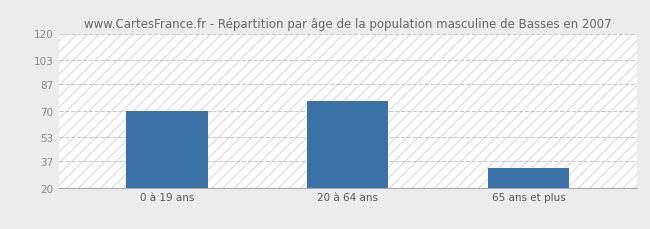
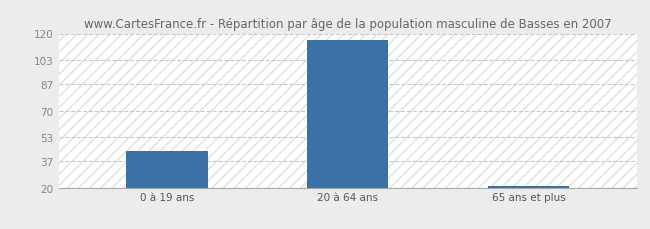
0 à 19 ans: 70 -> 44
20 à 64 ans: 76 -> 116
65 ans et plus: 33 -> 21
